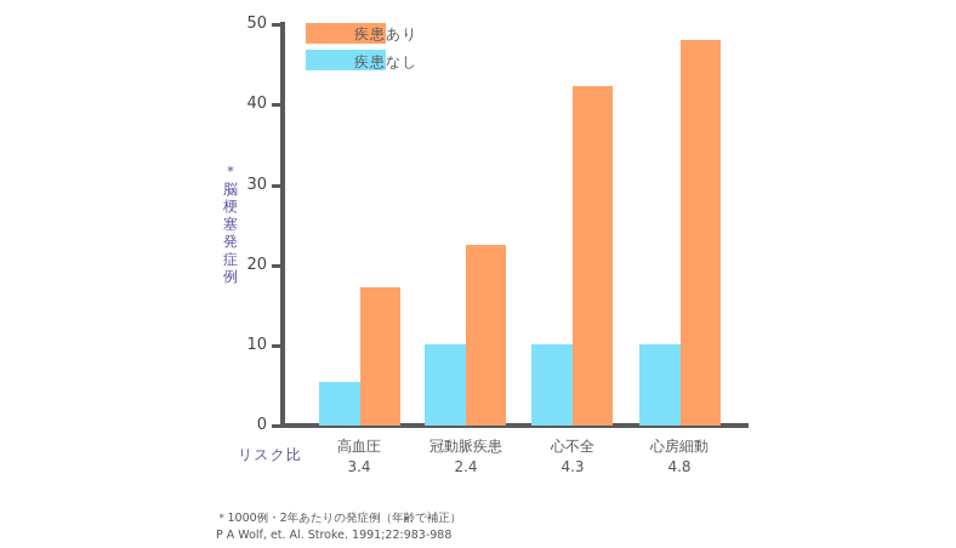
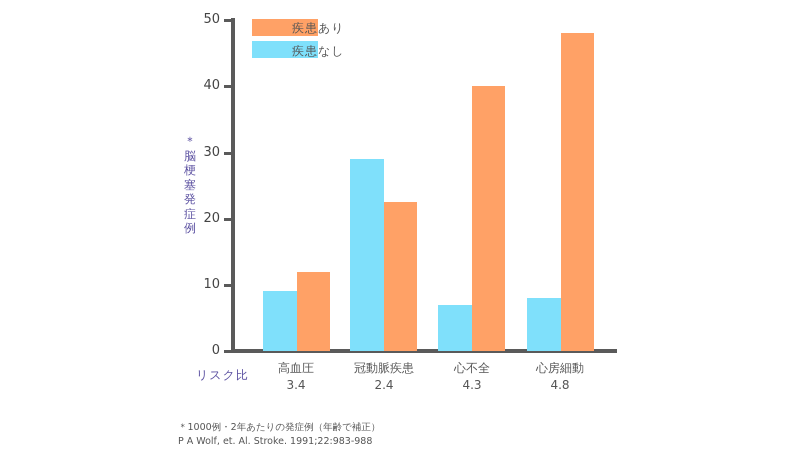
疾患なし/高血圧: 5 -> 9
疾患あり/高血圧: 17 -> 12
疾患なし/冠動脈疾患: 10 -> 29
疾患なし/心不全: 10 -> 7
疾患あり/心不全: 42 -> 40
疾患なし/心房細動: 10 -> 8
